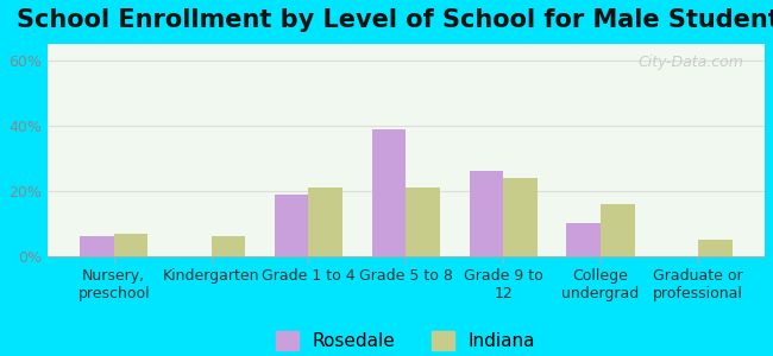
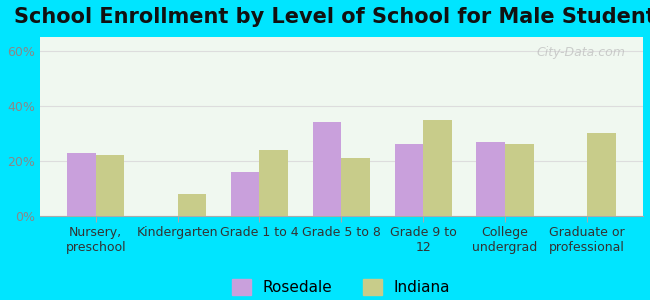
Rosedale/Nursery, preschool: 6% -> 23%
Indiana/Nursery, preschool: 7% -> 22%
Indiana/Kindergarten: 6% -> 8%
Rosedale/Grade 1 to 4: 19% -> 16%
Indiana/Grade 1 to 4: 21% -> 24%
Rosedale/Grade 5 to 8: 39% -> 34%
Indiana/Grade 9 to 12: 24% -> 35%
Rosedale/College undergrad: 10% -> 27%
Indiana/College undergrad: 16% -> 26%
Indiana/Graduate or professional: 5% -> 30%
